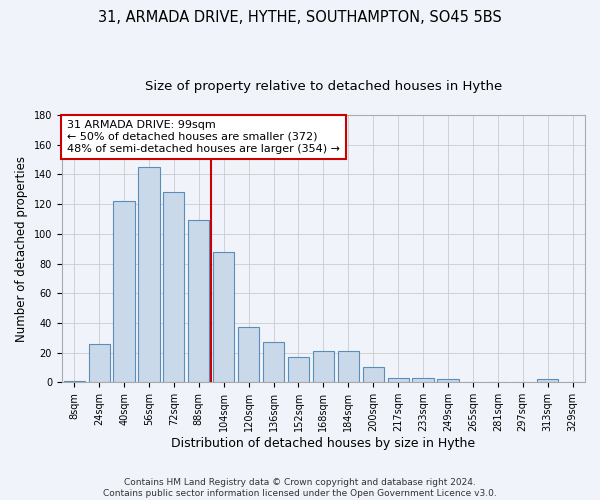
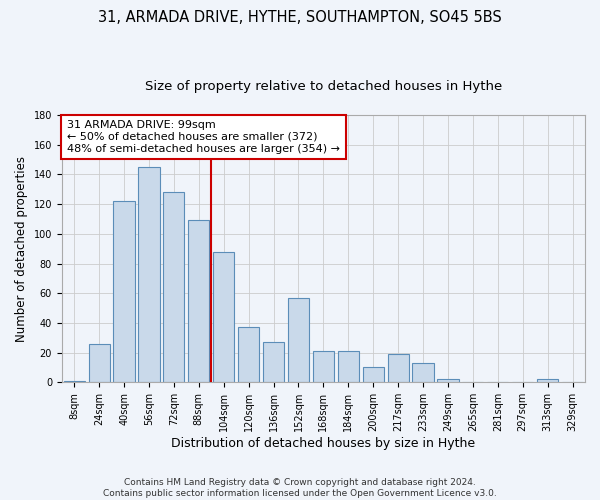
152sqm: 17 -> 57
217sqm: 3 -> 19
233sqm: 3 -> 13
